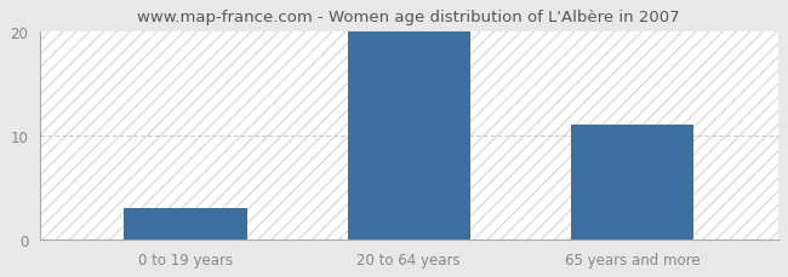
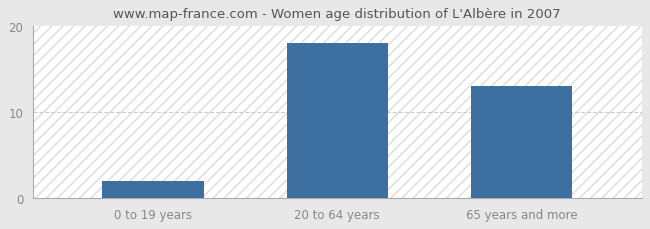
0 to 19 years: 3 -> 2
20 to 64 years: 20 -> 18
65 years and more: 11 -> 13
